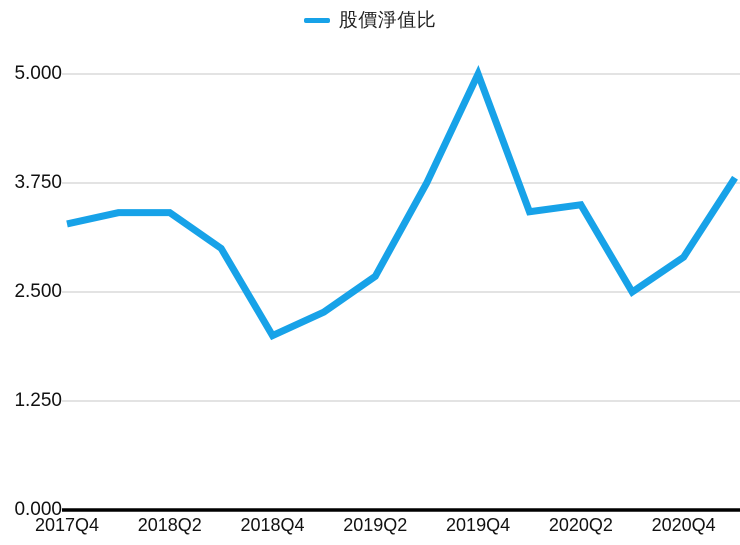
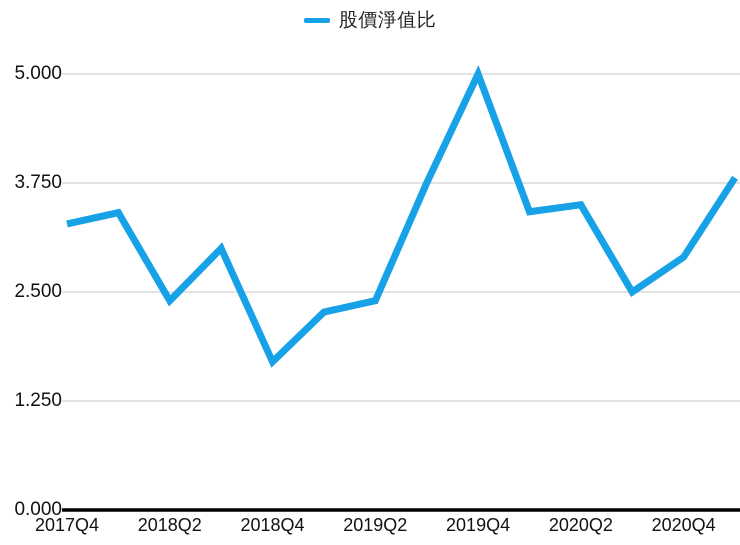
2018Q2: 3.4 -> 2.4
2018Q4: 2.0 -> 1.7
2019Q2: 2.7 -> 2.4
